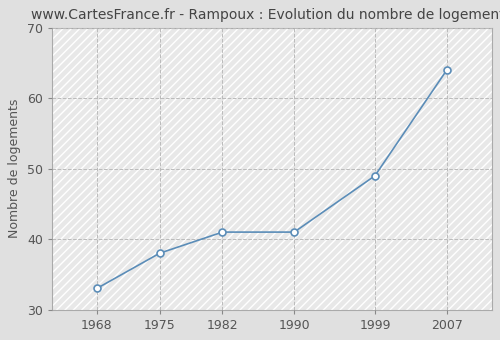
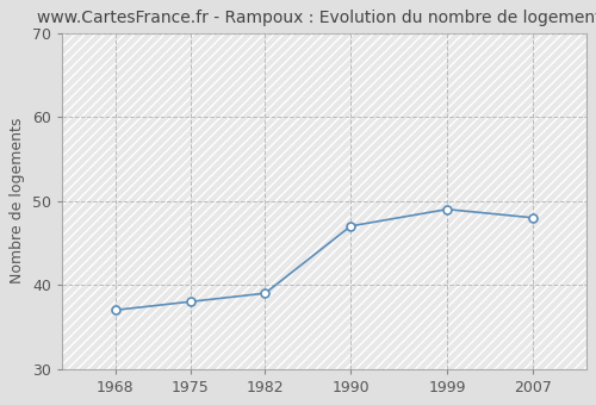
1968: 33 -> 37
1982: 41 -> 39
1990: 41 -> 47
2007: 64 -> 48
